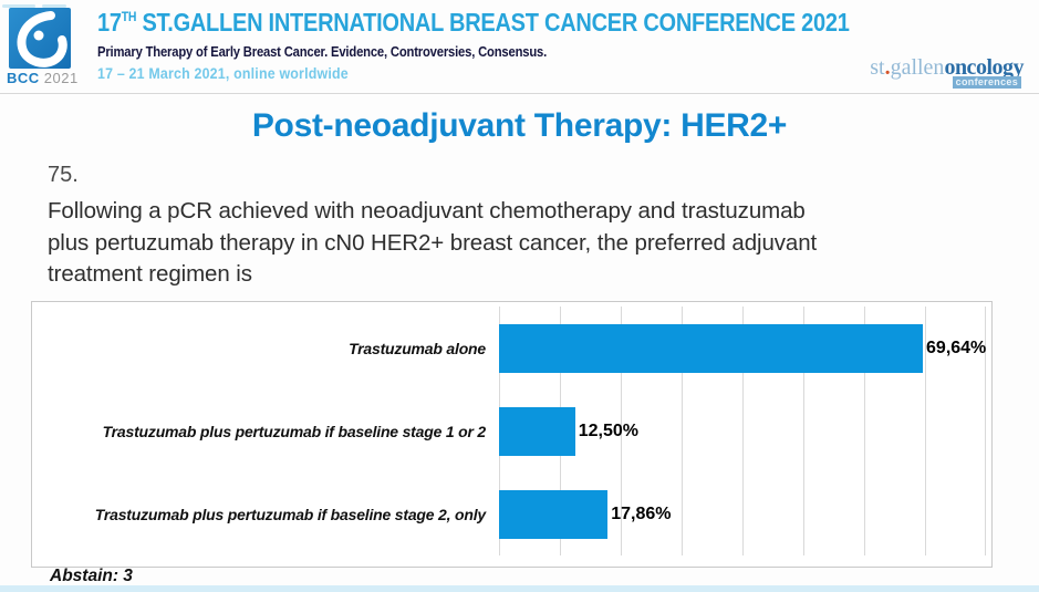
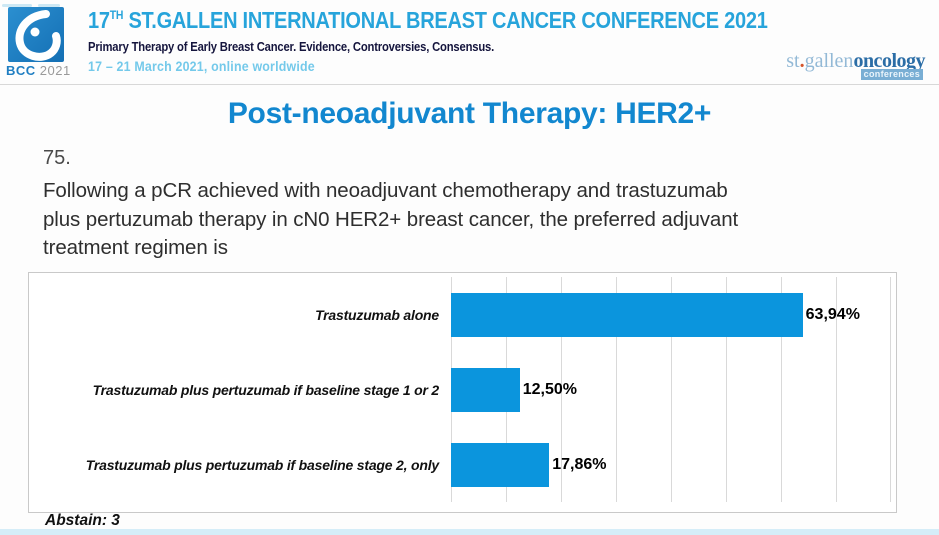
Trastuzumab alone: 69,64% -> 63,94%
